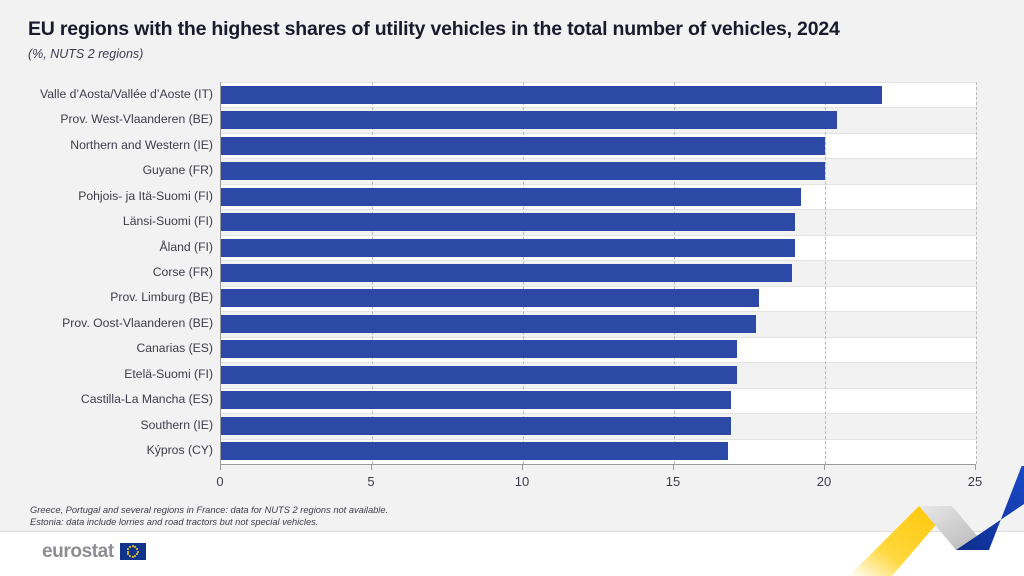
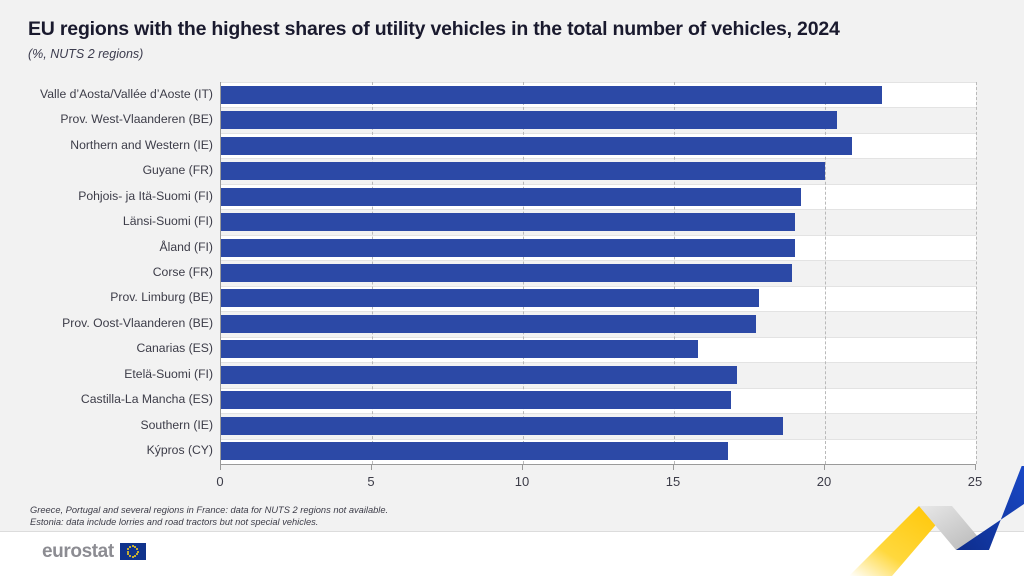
Northern and Western (IE): 20.0 -> 20.9
Canarias (ES): 17.1 -> 15.8
Southern (IE): 16.9 -> 18.6
